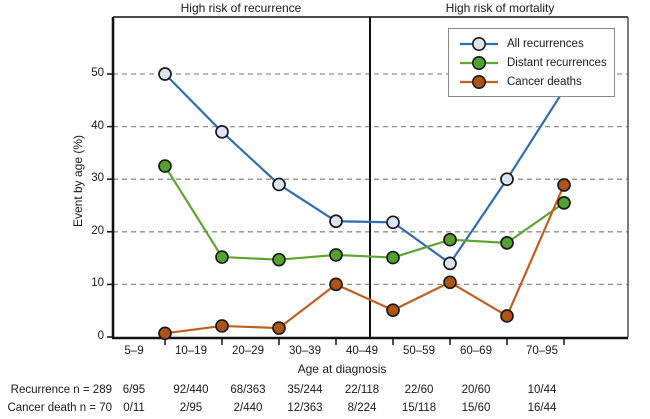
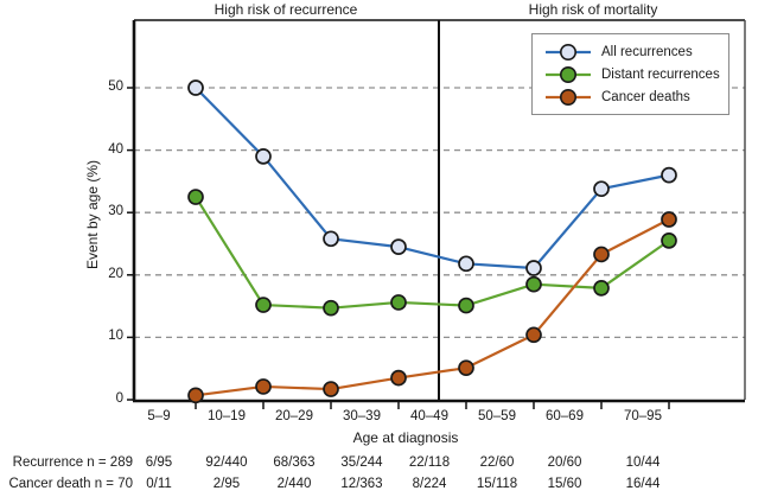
All recurrences/20–29: 29 -> 26
All recurrences/30–39: 22 -> 24
Cancer deaths/30–39: 10 -> 4
All recurrences/50–59: 14 -> 21
All recurrences/60–69: 30 -> 34
Cancer deaths/60–69: 4 -> 23
All recurrences/70–95: 47 -> 36
